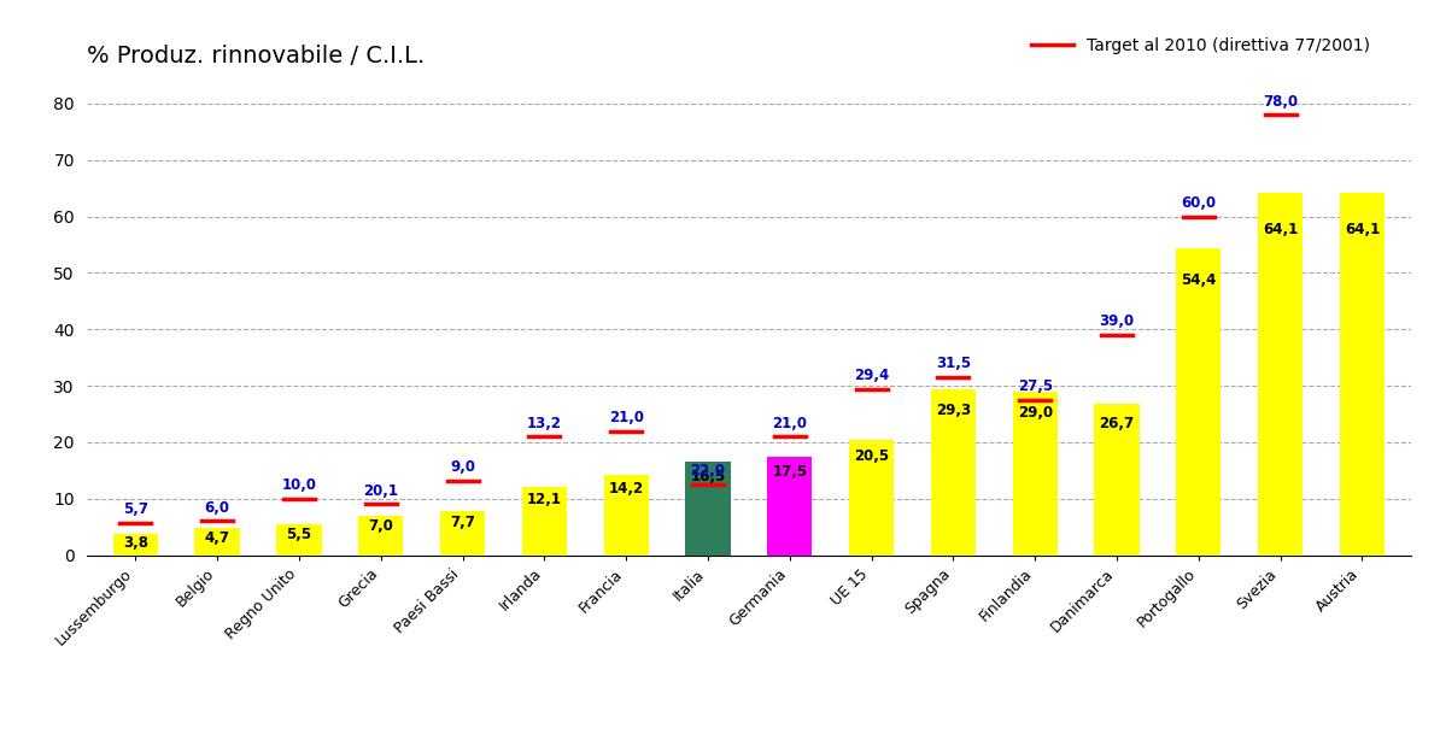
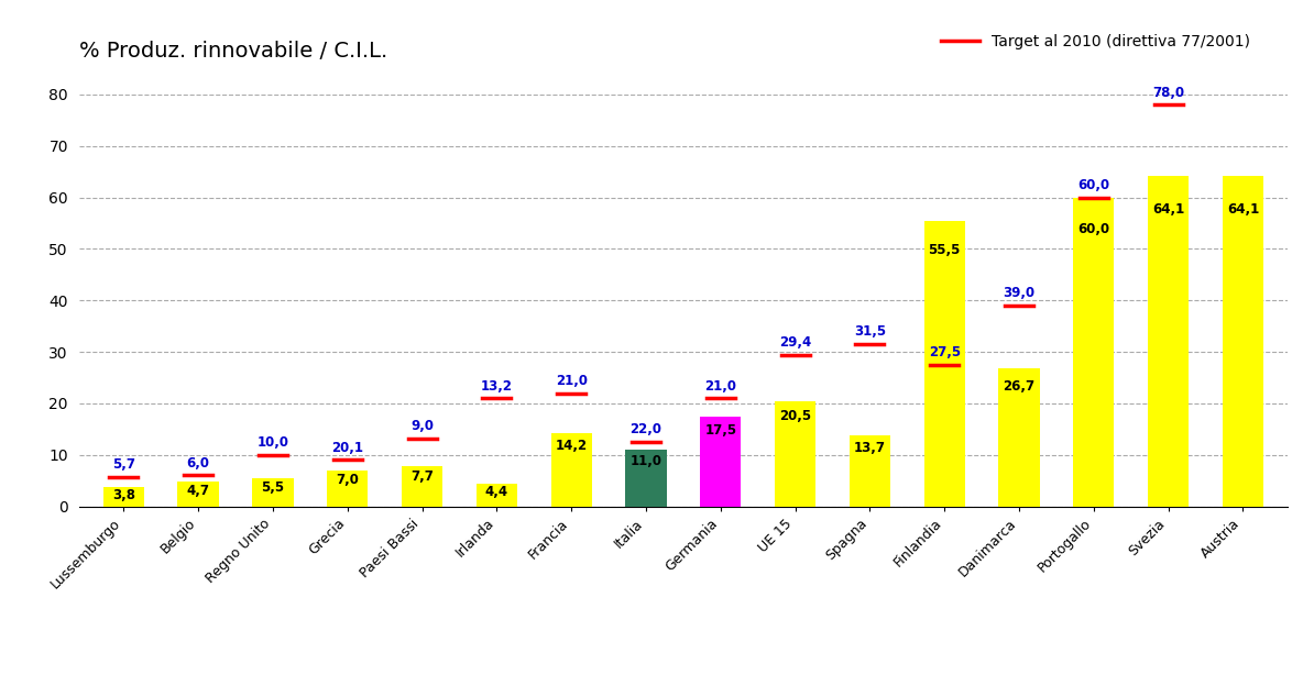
Irlanda: 12,1 -> 4,4
Italia: 16.5 -> 11.0
Spagna: 29,3 -> 13,7
Finlandia: 29,0 -> 55,5
Portogallo: 54,4 -> 60,0
